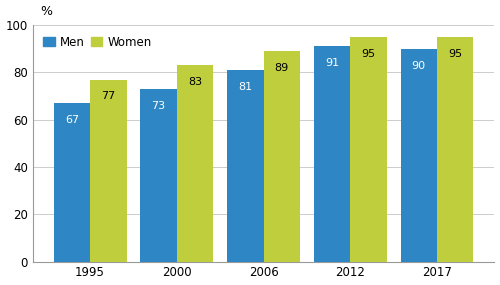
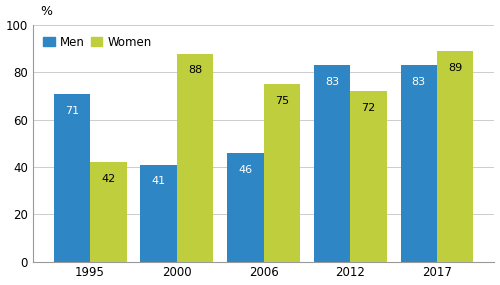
Men/1995: 67 -> 71
Women/1995: 77 -> 42
Men/2000: 73 -> 41
Women/2000: 83 -> 88
Men/2006: 81 -> 46
Women/2006: 89 -> 75
Men/2012: 91 -> 83
Women/2012: 95 -> 72
Men/2017: 90 -> 83
Women/2017: 95 -> 89
